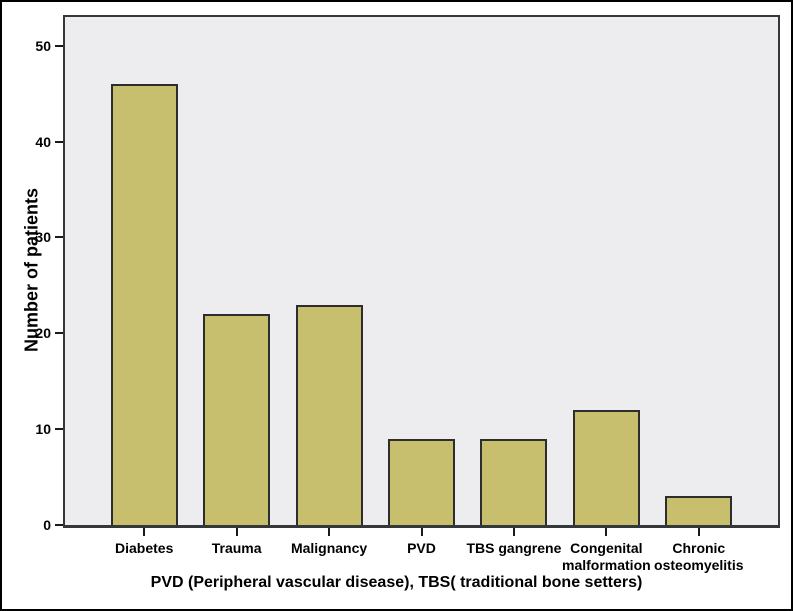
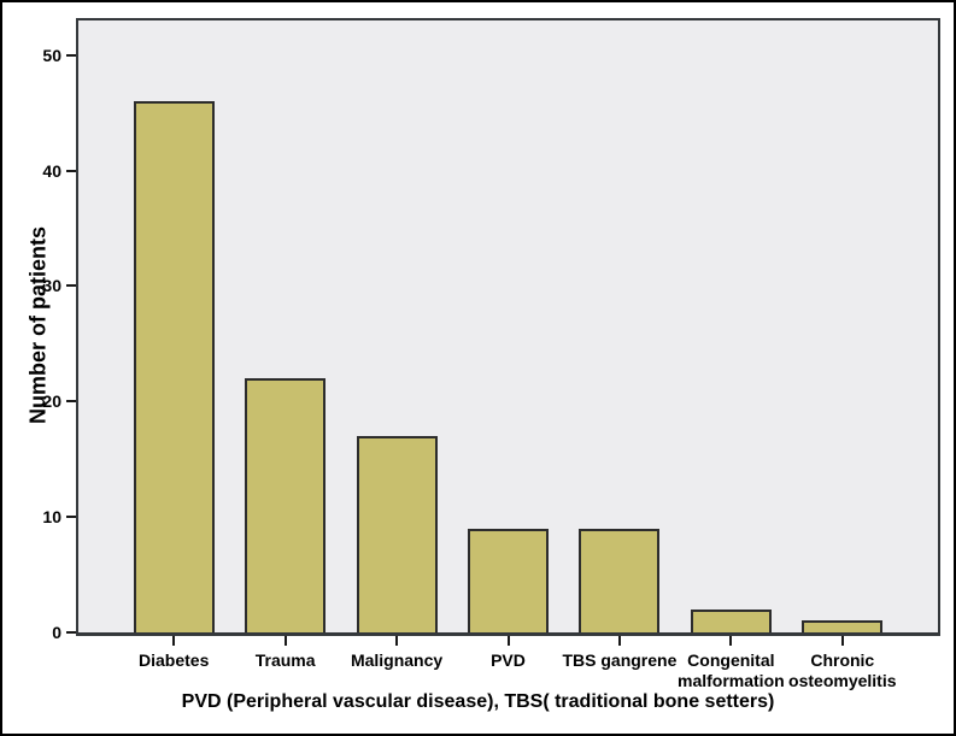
Malignancy: 23 -> 17
Congenital malformation: 12 -> 2
Chronic osteomyelitis: 3 -> 1
